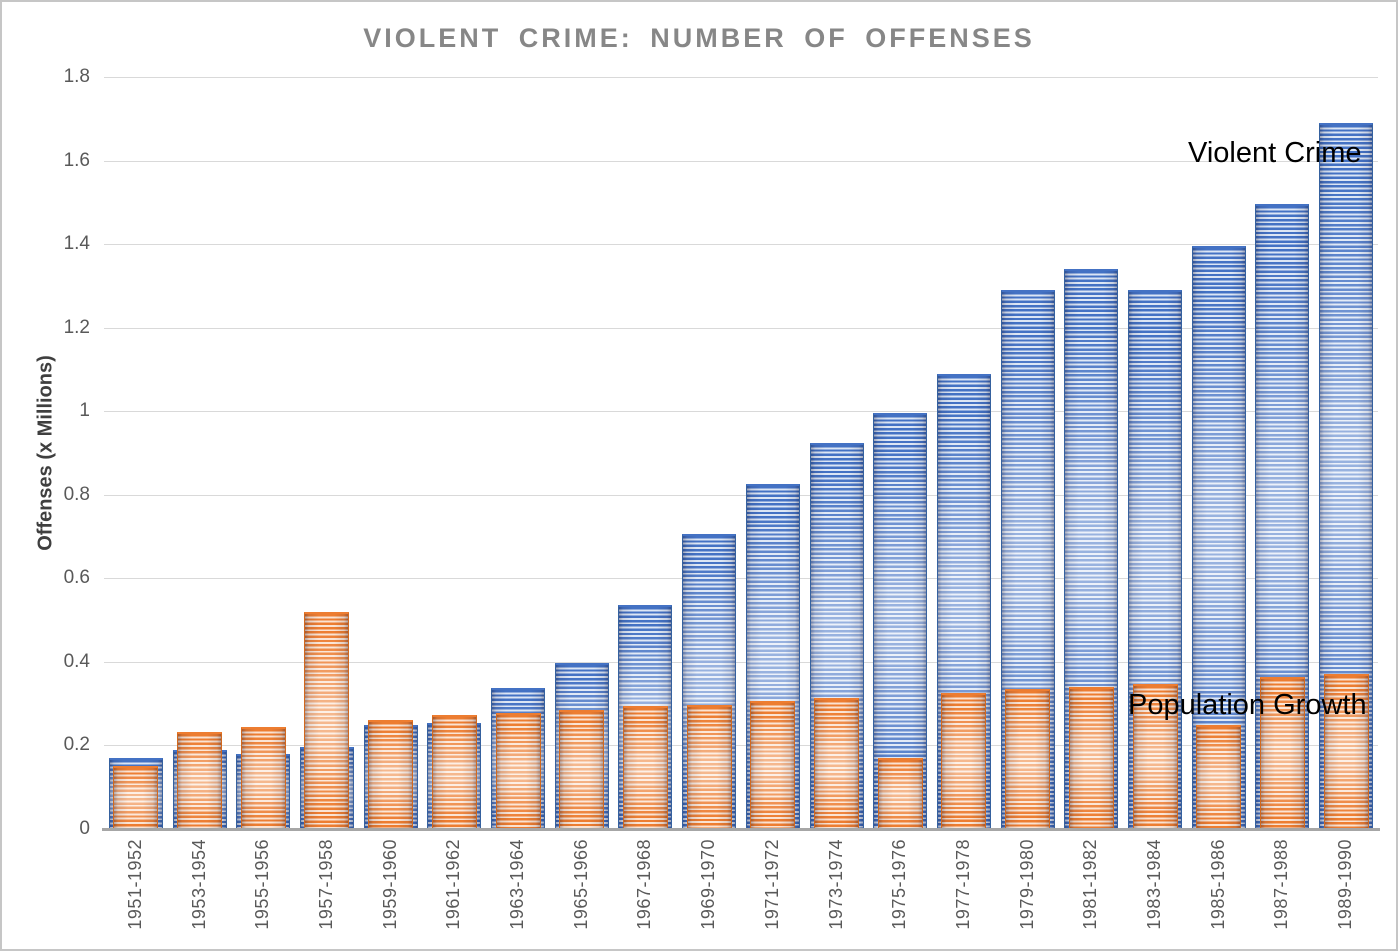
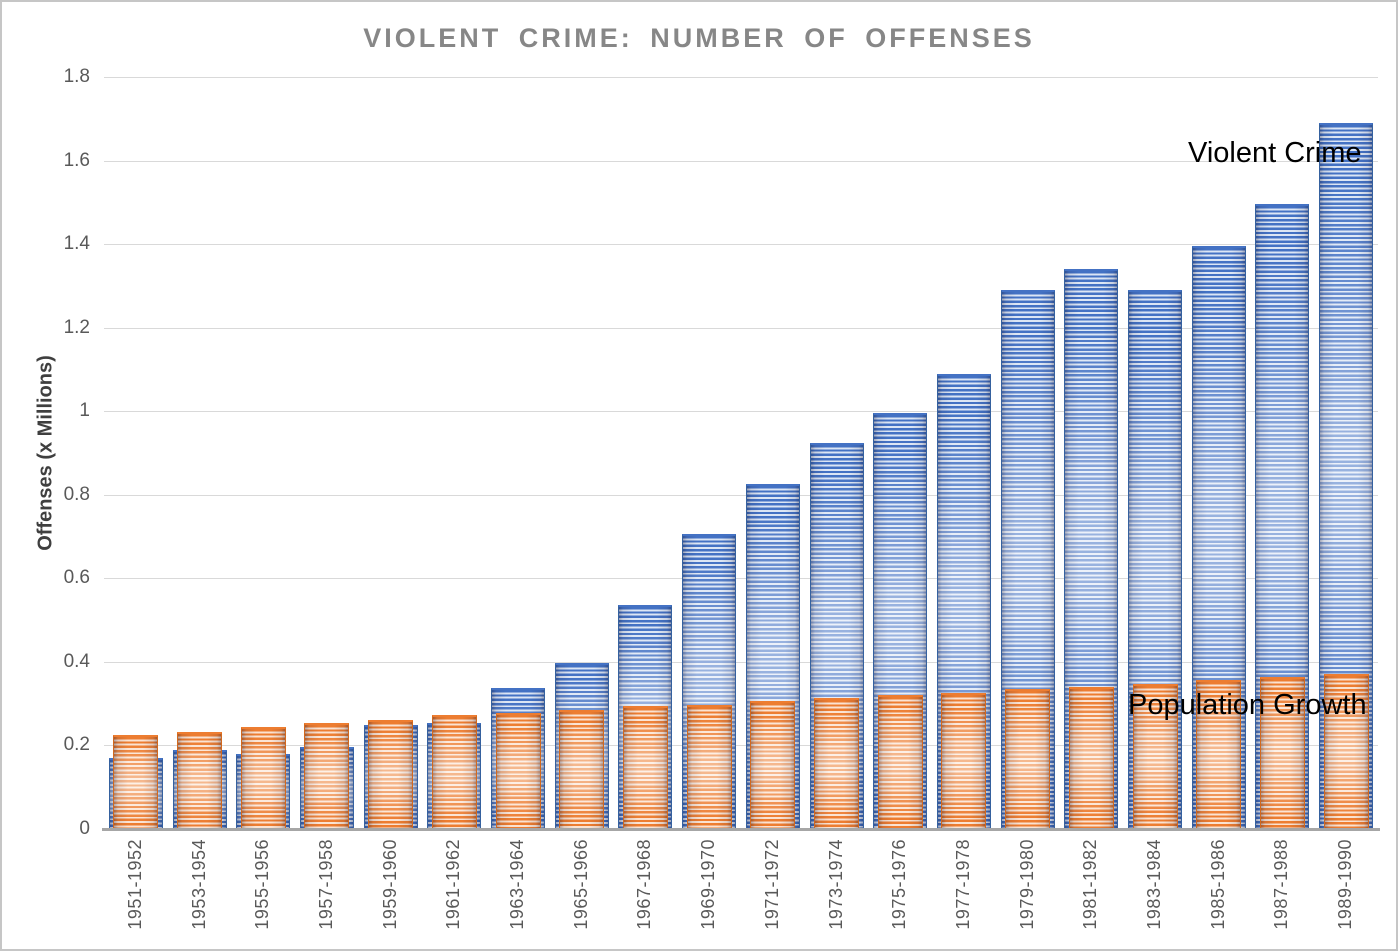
Population Growth/1951-1952: 0.15 -> 0.23
Population Growth/1957-1958: 0.52 -> 0.25
Population Growth/1975-1976: 0.17 -> 0.32
Population Growth/1985-1986: 0.25 -> 0.36
